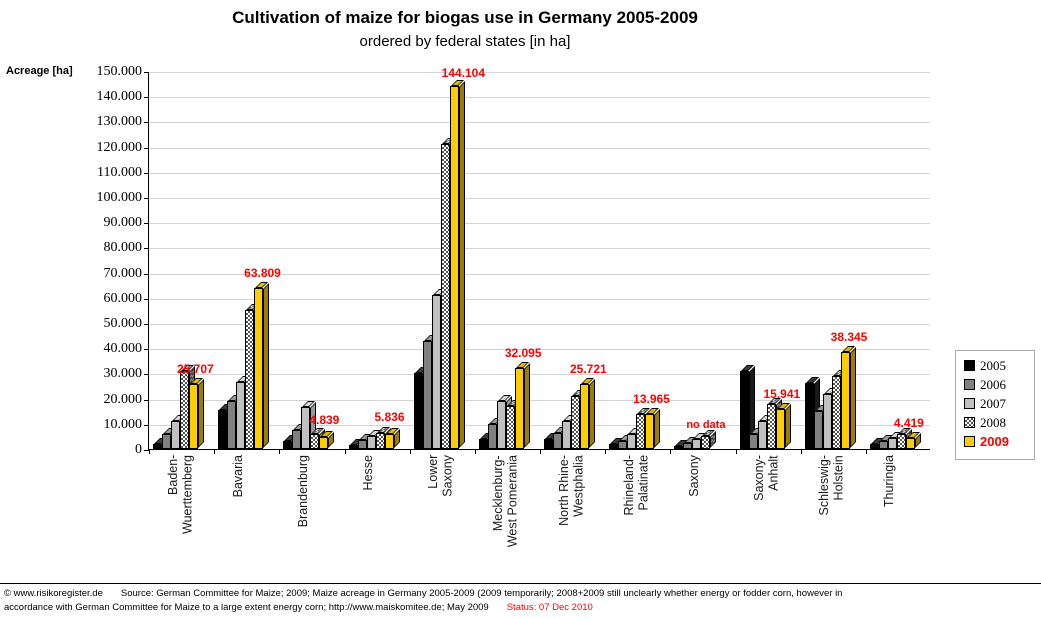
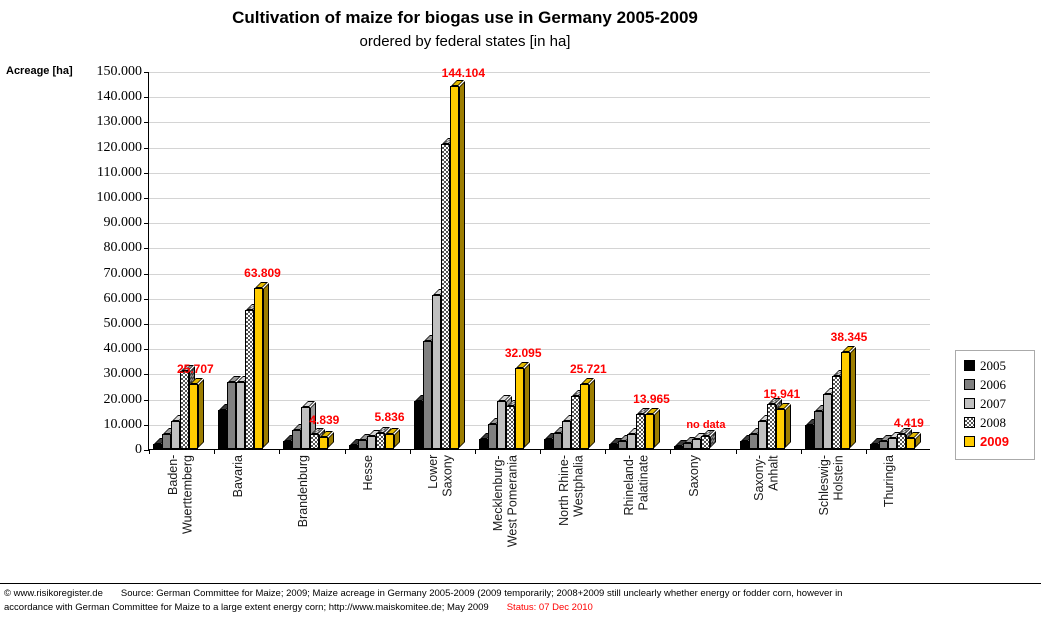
2006/Bavaria: 19000 -> 26000
2005/Lower Saxony: 30000 -> 19000
2005/Saxony- Anhalt: 31000 -> 3000
2005/Schleswig- Holstein: 26000 -> 10000
